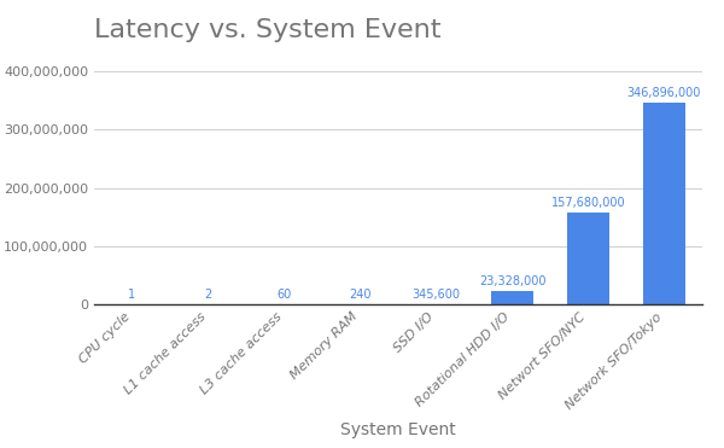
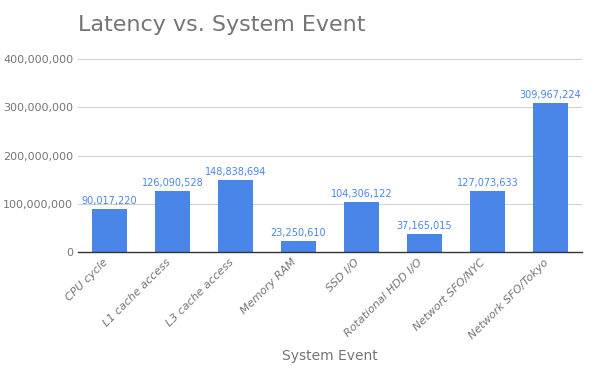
CPU cycle: 1 -> 90,017,220
L1 cache access: 2 -> 126,090,528
L3 cache access: 60 -> 148,838,694
Memory RAM: 240 -> 23,250,610
SSD I/O: 345,600 -> 104,306,122
Rotational HDD I/O: 23,328,000 -> 37,165,015
Networt SFO/NYC: 157,680,000 -> 127,073,633
Network SFO/Tokyo: 346,896,000 -> 309,967,224
